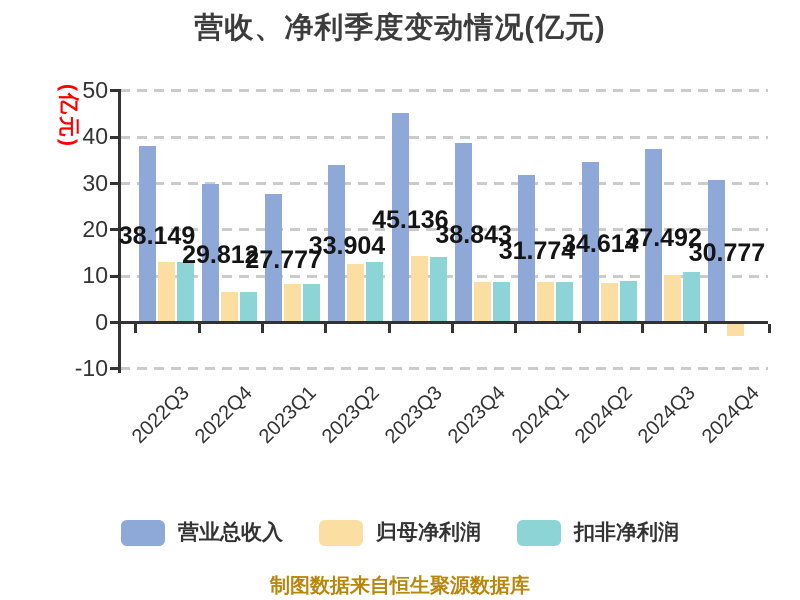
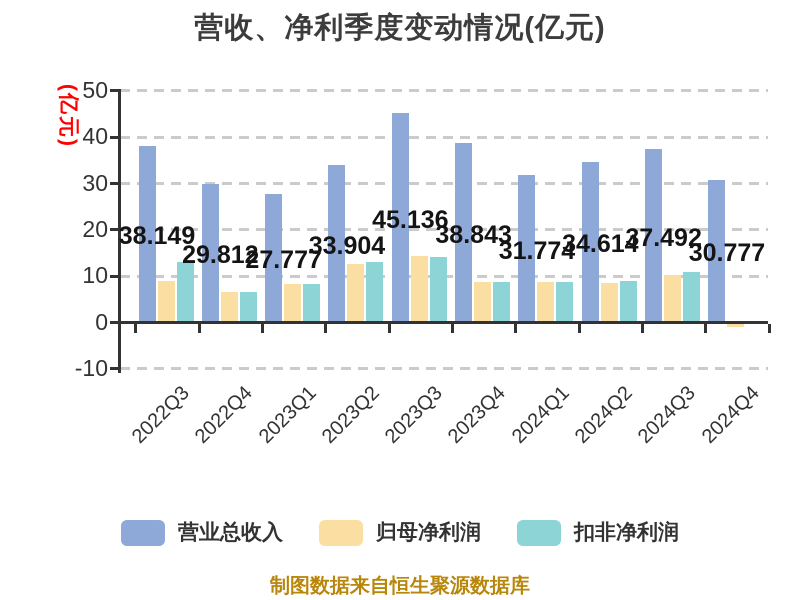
归母净利润/2022Q3: 13 -> 9
归母净利润/2024Q4: -3 -> -1
